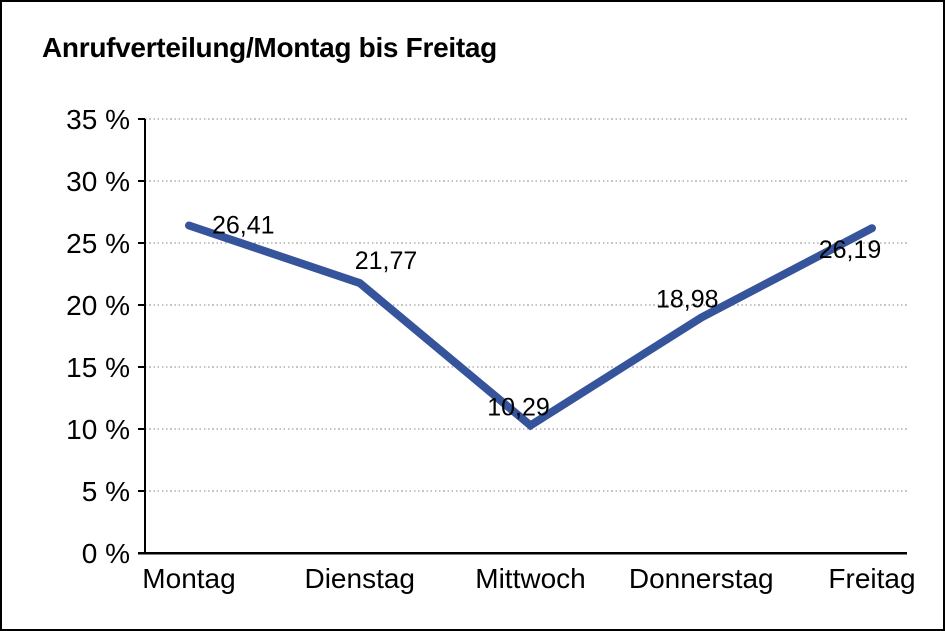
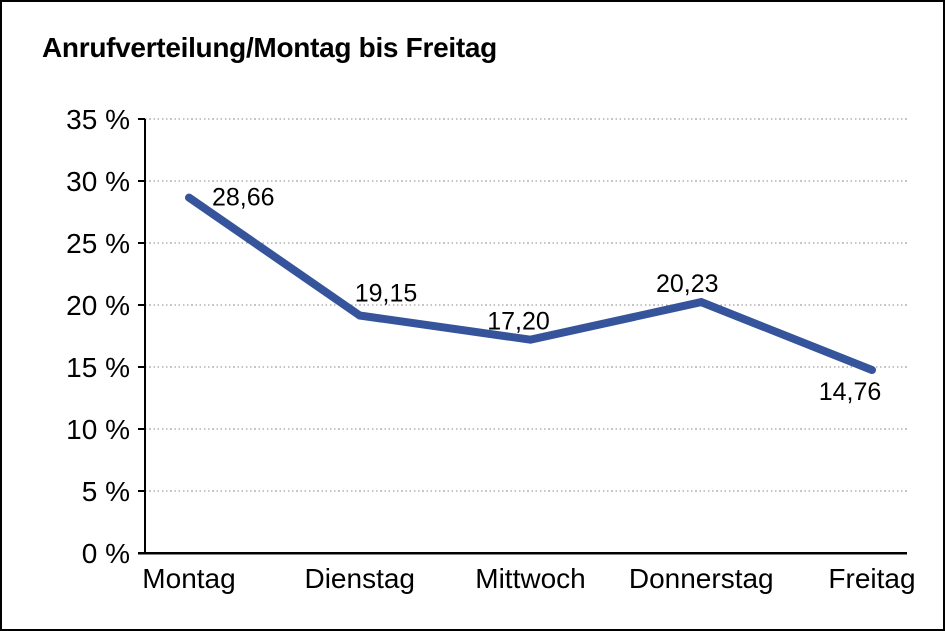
Montag: 26,41 -> 28,66
Dienstag: 21,77 -> 19,15
Mittwoch: 10,29 -> 17,20
Donnerstag: 18,98 -> 20,23
Freitag: 26,19 -> 14,76
